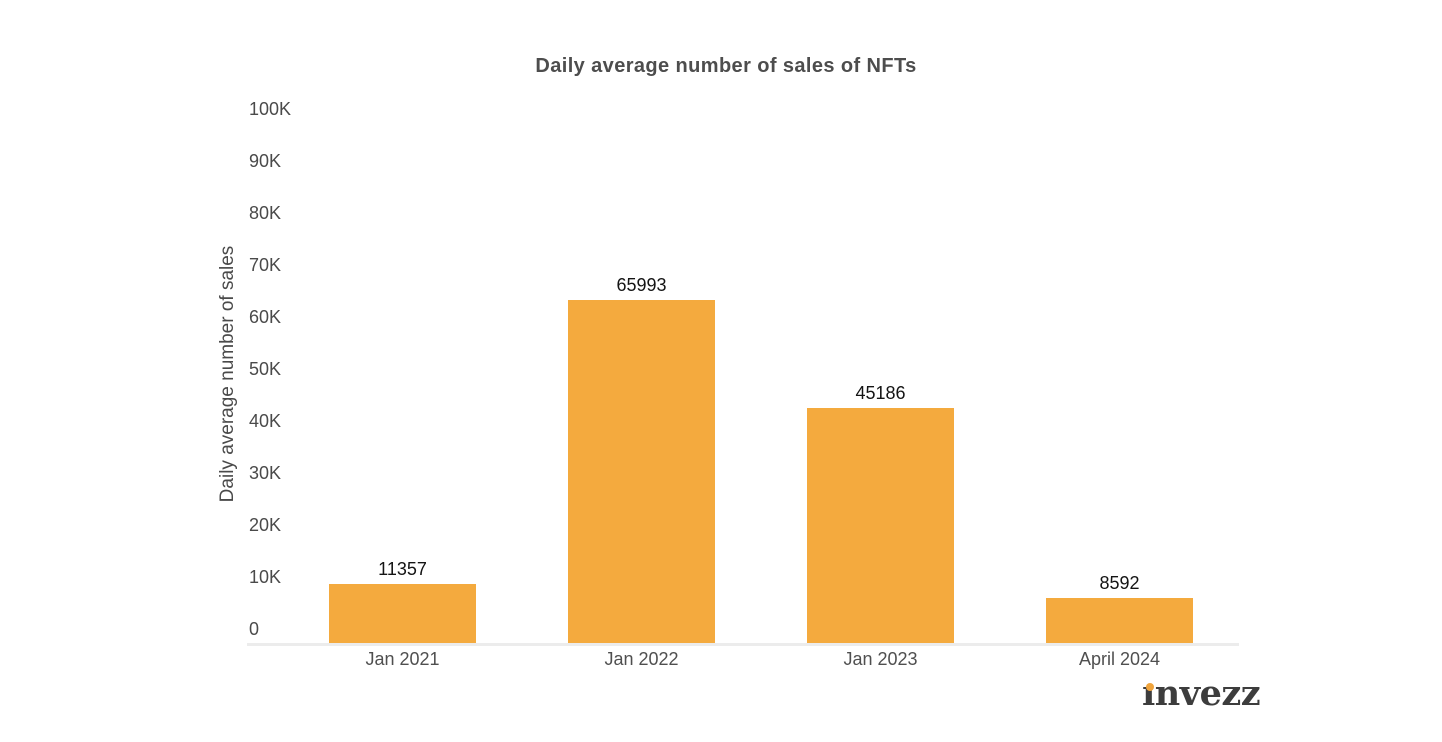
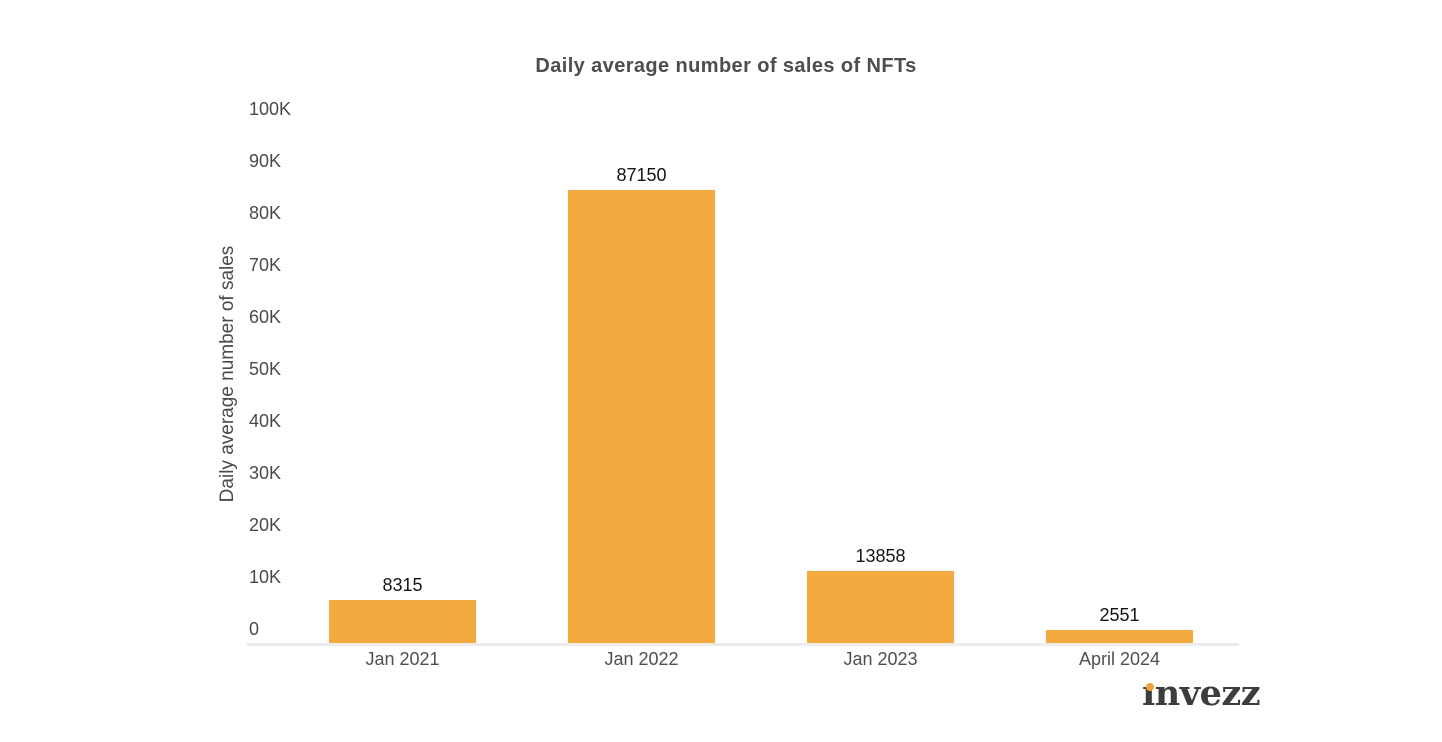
Jan 2021: 11357 -> 8315
Jan 2022: 65993 -> 87150
Jan 2023: 45186 -> 13858
April 2024: 8592 -> 2551
